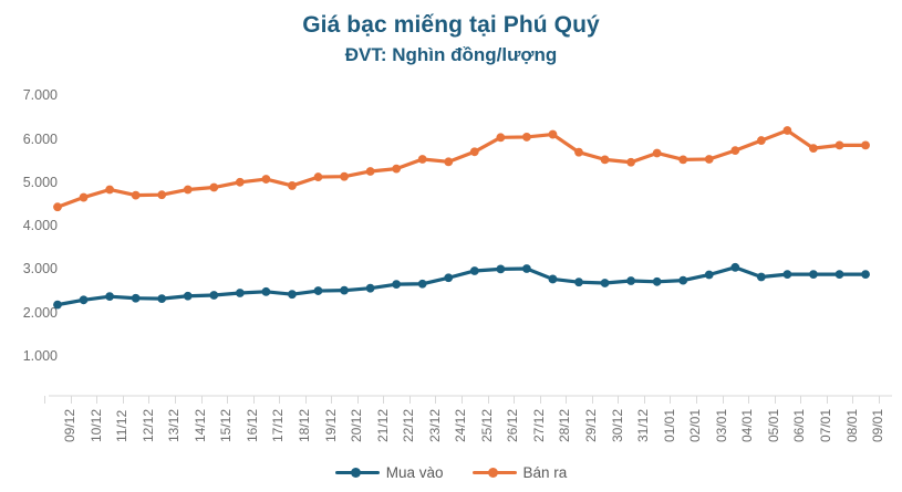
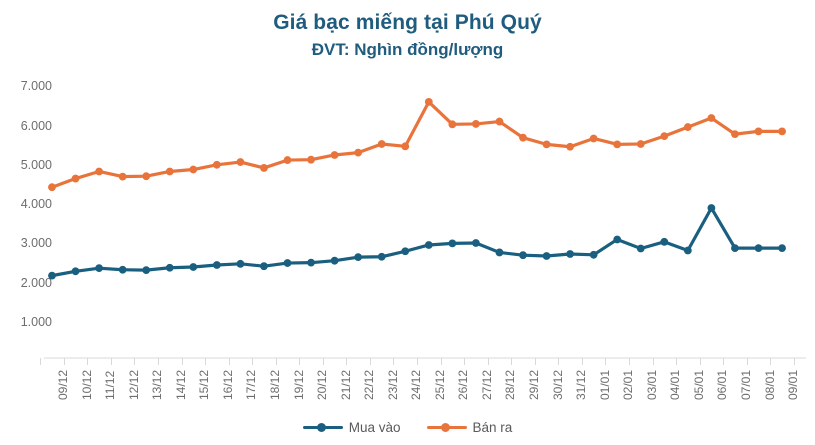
Bán ra/25/12: 5700 -> 6600
Mua vào/02/01: 2700 -> 3100
Mua vào/06/01: 2900 -> 3900
